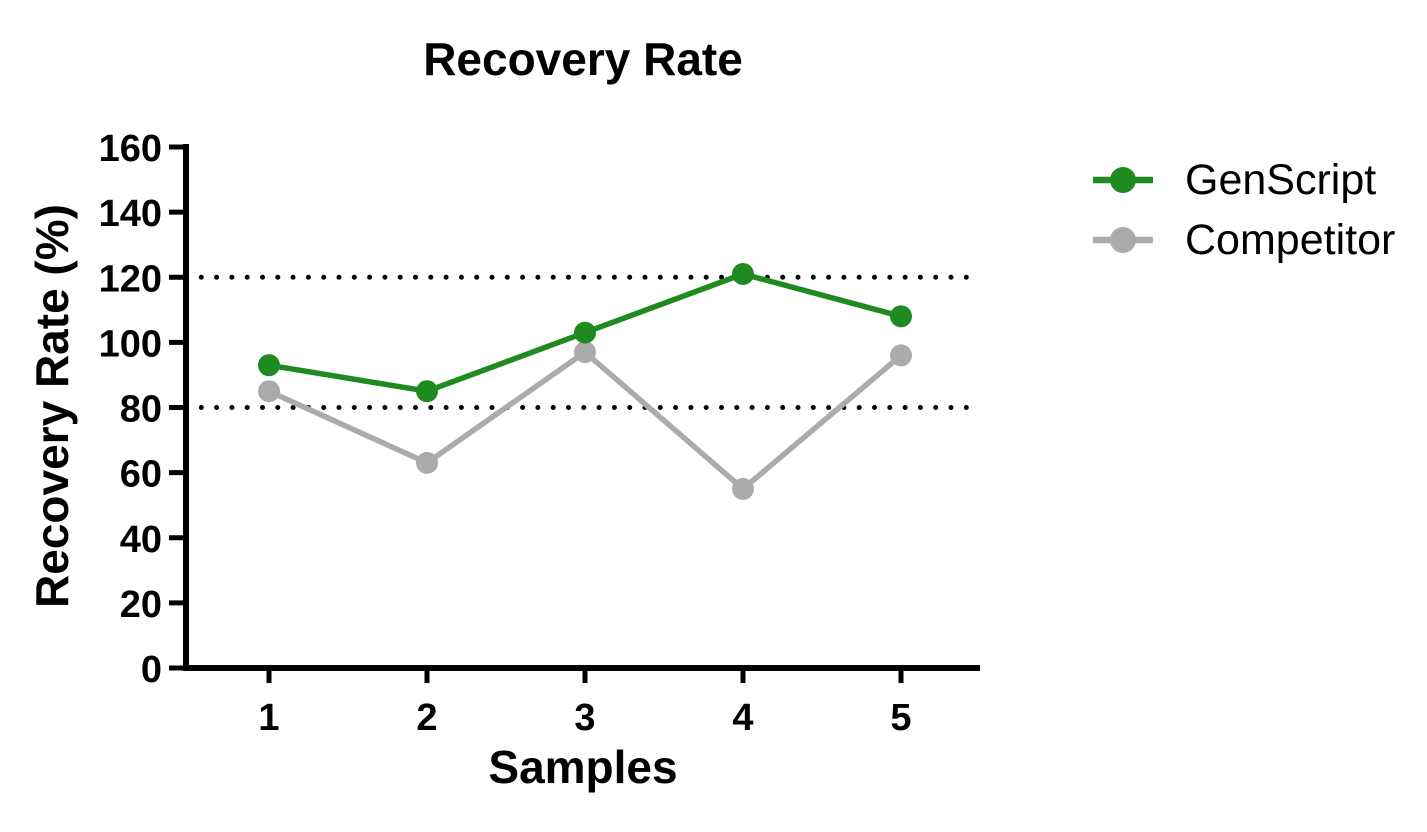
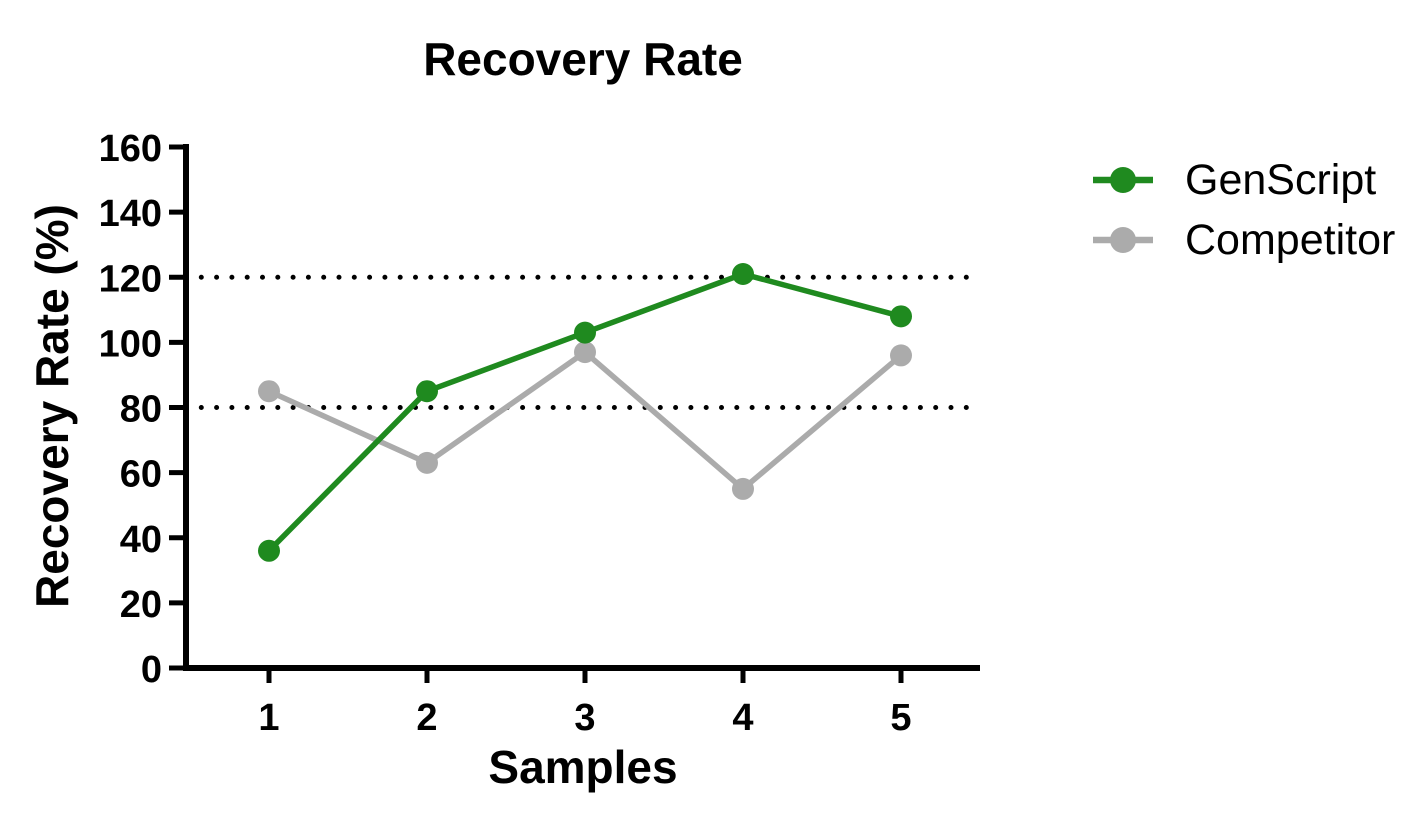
GenScript/1: 93 -> 36
